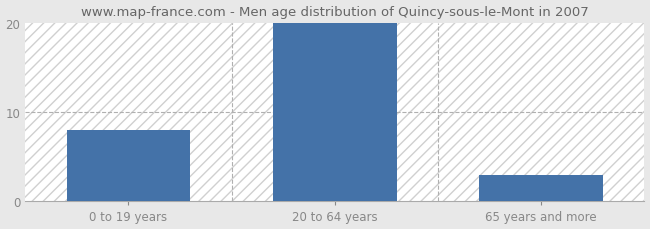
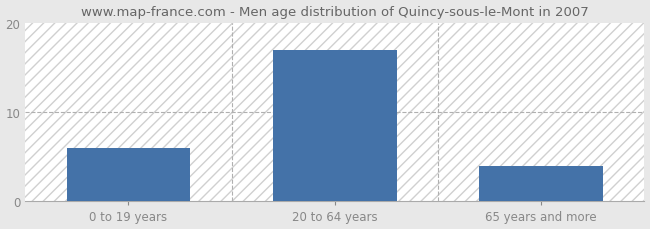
0 to 19 years: 8 -> 6
20 to 64 years: 20 -> 17
65 years and more: 3 -> 4
